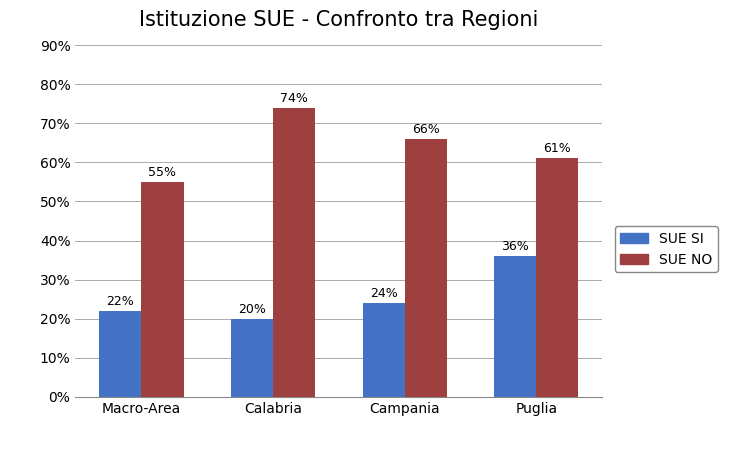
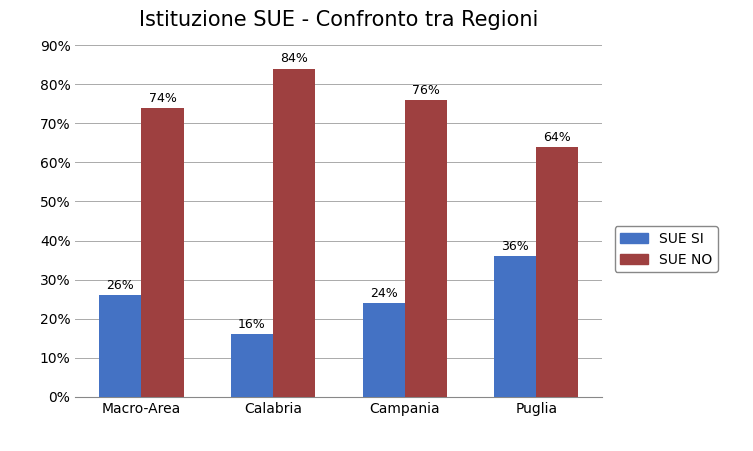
SUE SI/Macro-Area: 22% -> 26%
SUE NO/Macro-Area: 55% -> 74%
SUE SI/Calabria: 20% -> 16%
SUE NO/Calabria: 74% -> 84%
SUE NO/Campania: 66% -> 76%
SUE NO/Puglia: 61% -> 64%
